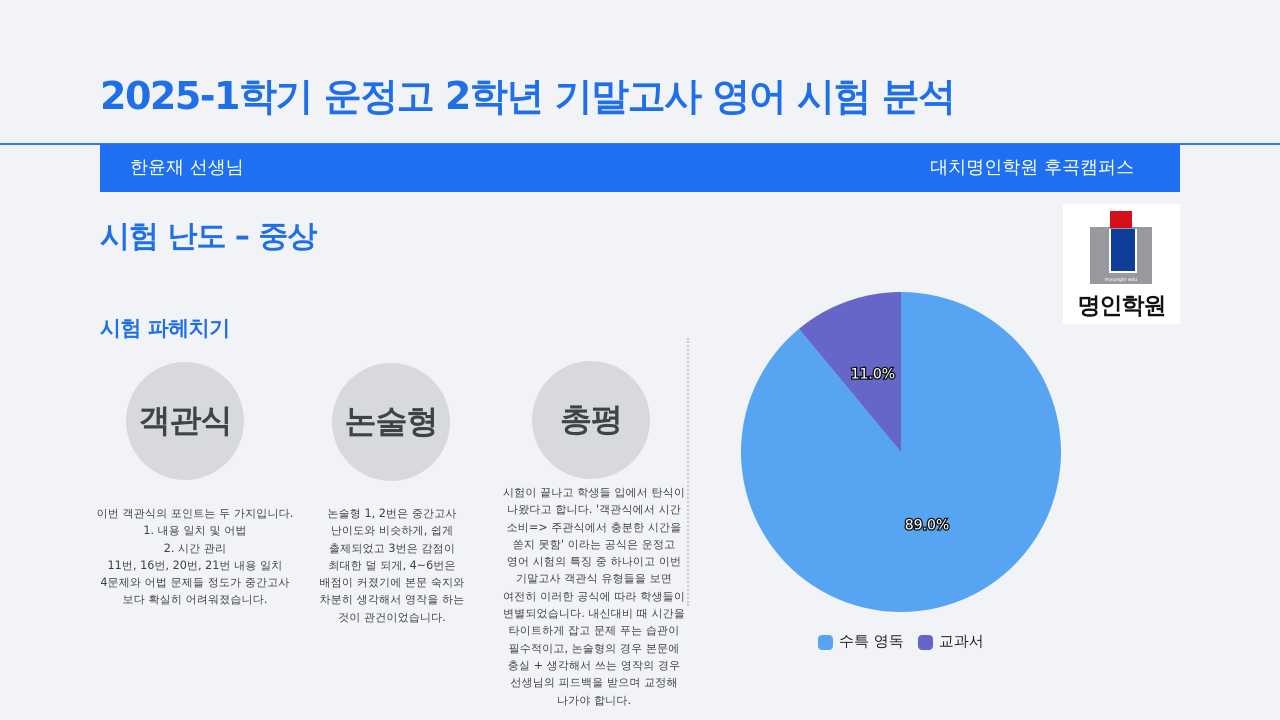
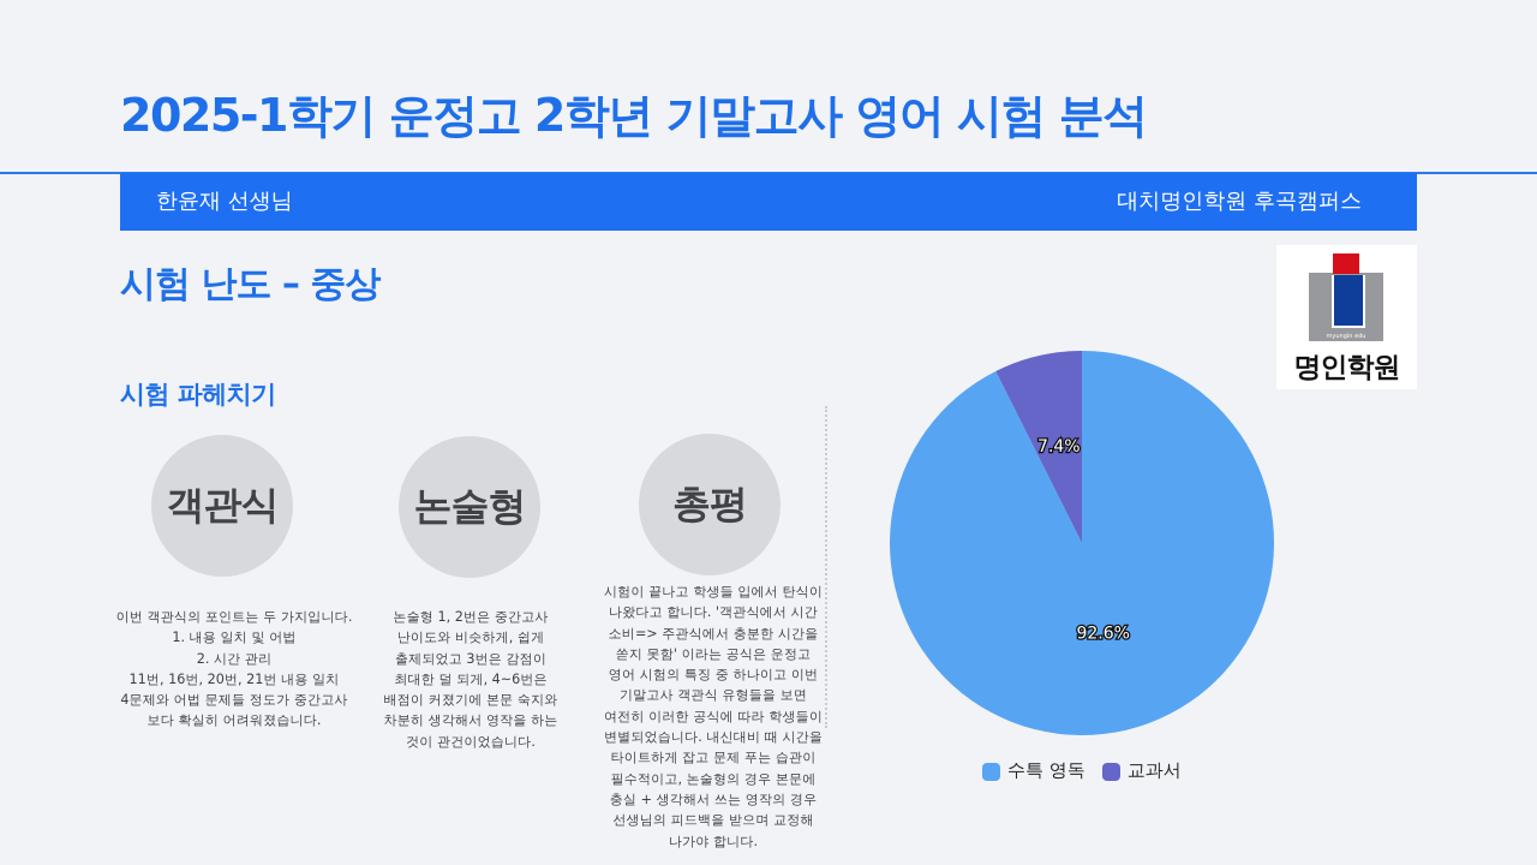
수특 영독: 89.0% -> 92.6%
교과서: 11.0% -> 7.4%
